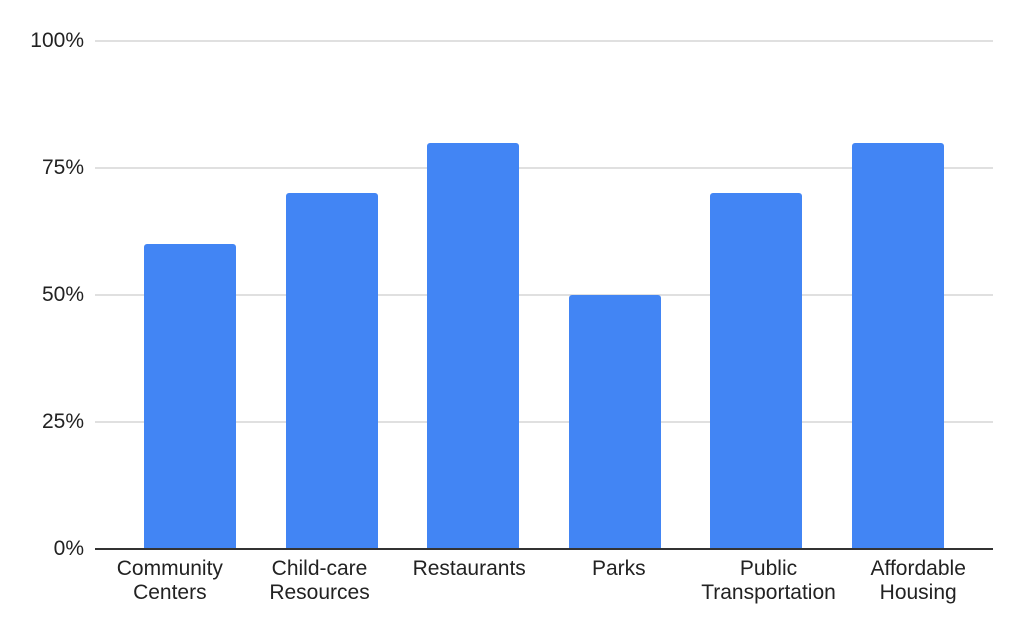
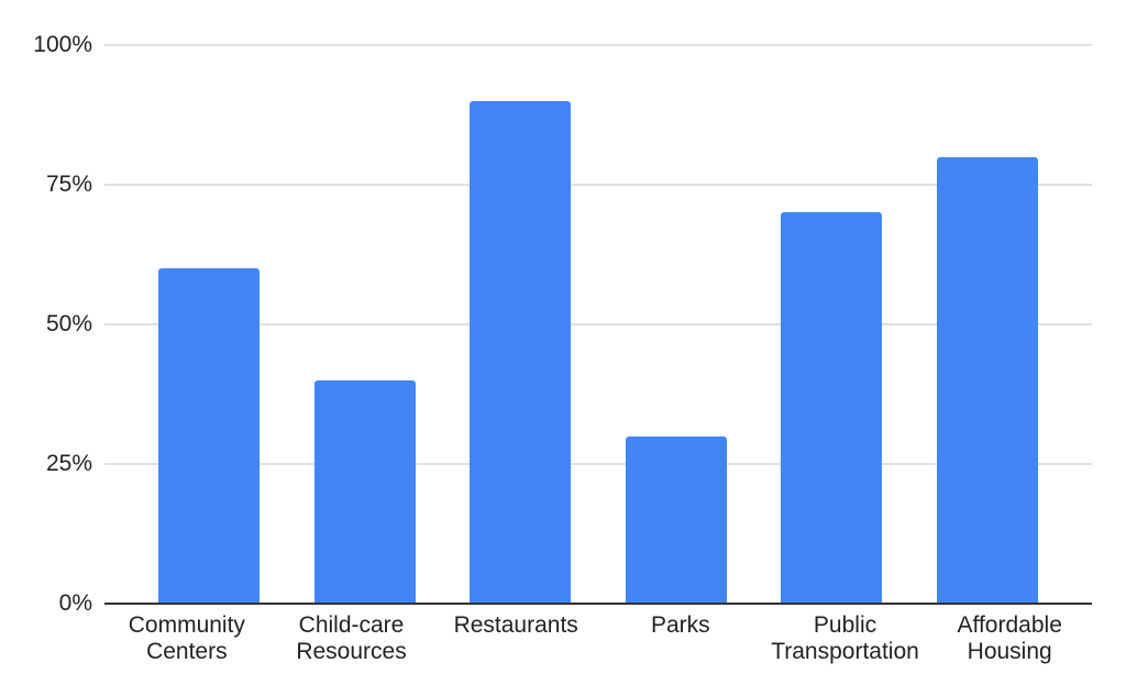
Child-care Resources: 70% -> 40%
Restaurants: 80% -> 90%
Parks: 50% -> 30%
